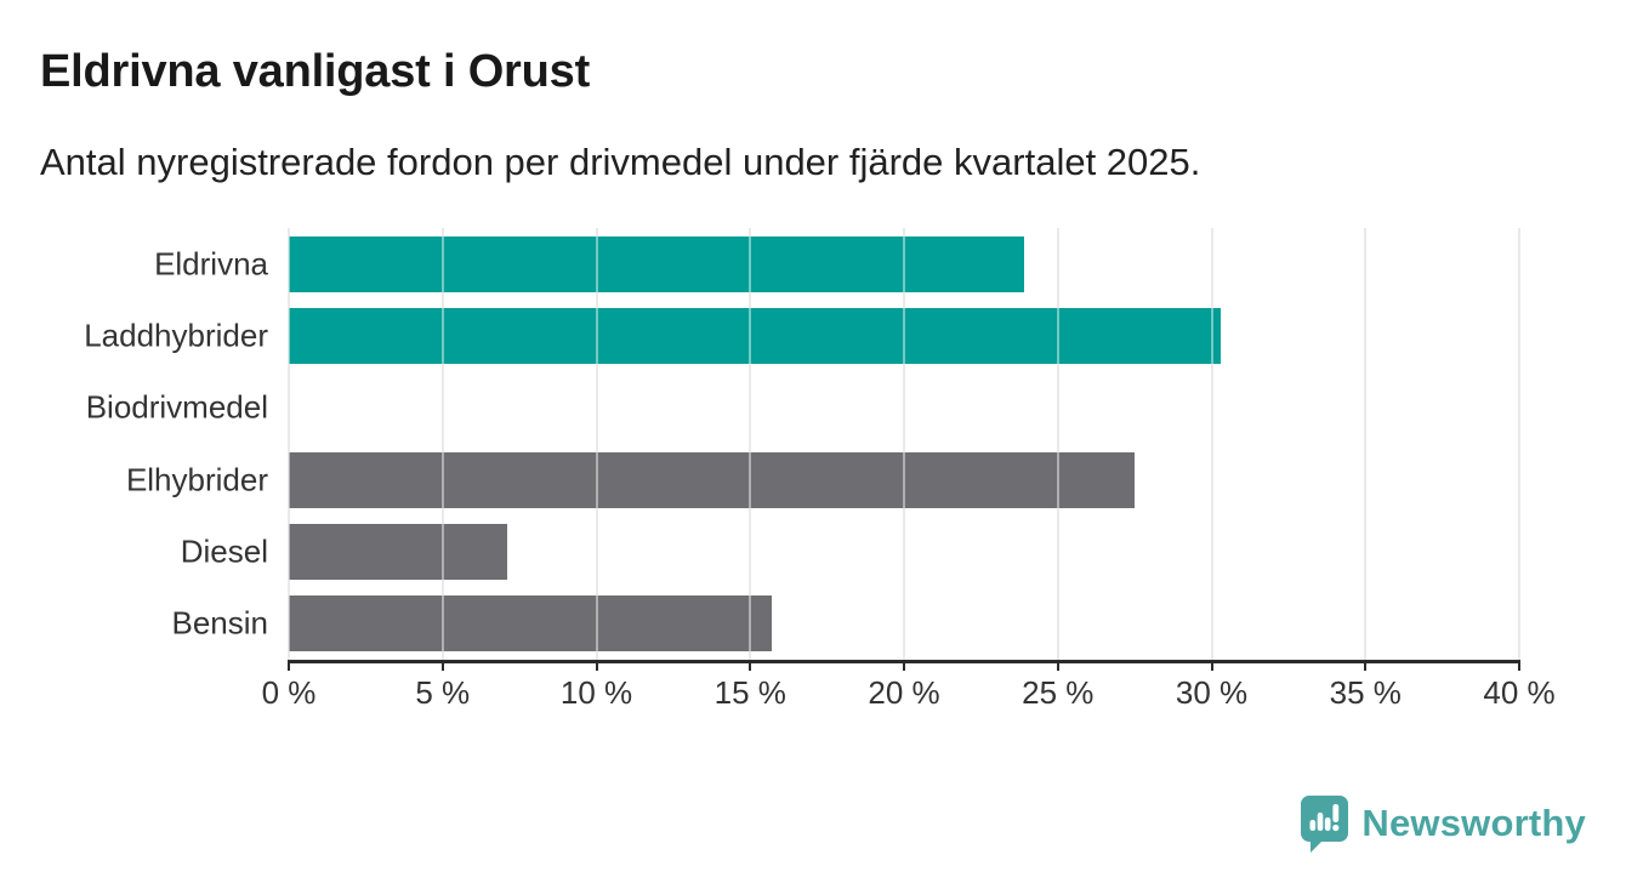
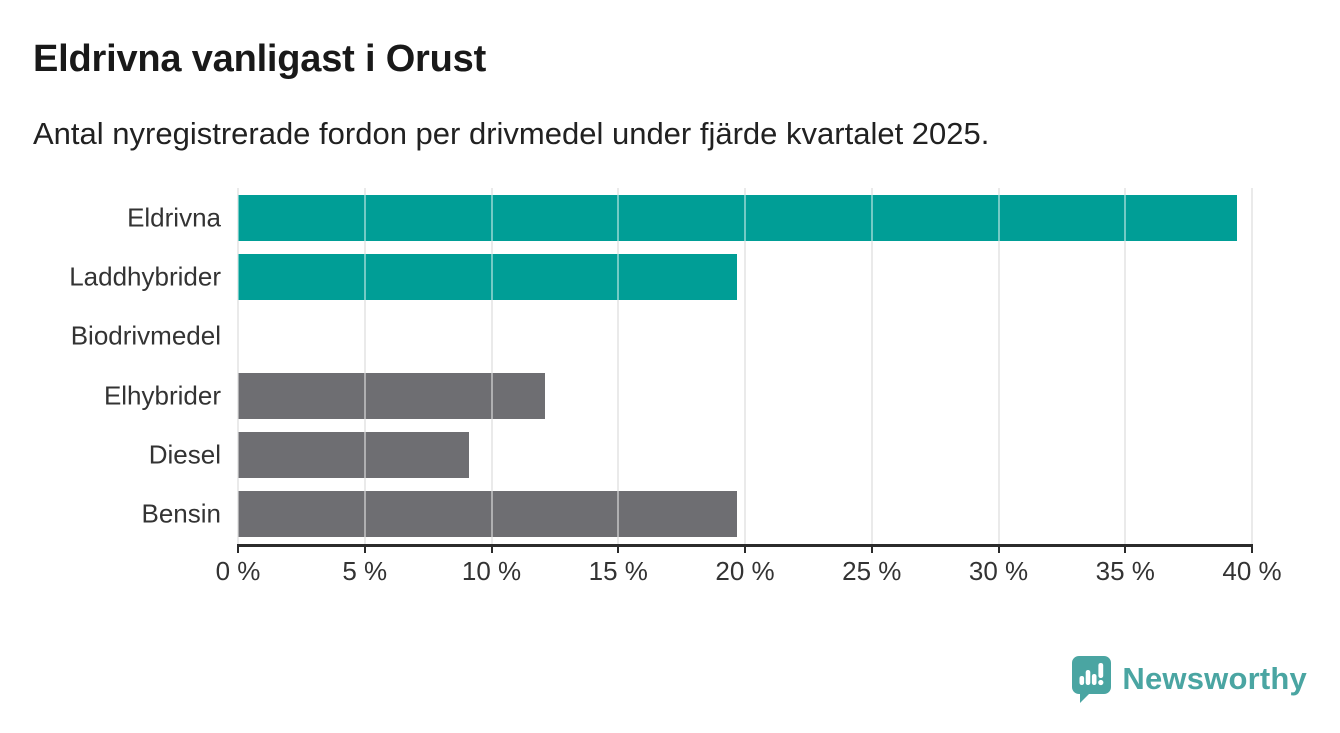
Eldrivna: 23.9% -> 39.4%
Laddhybrider: 30.3% -> 19.7%
Elhybrider: 27.5% -> 12.1%
Diesel: 7.1% -> 9.1%
Bensin: 15.7% -> 19.7%
